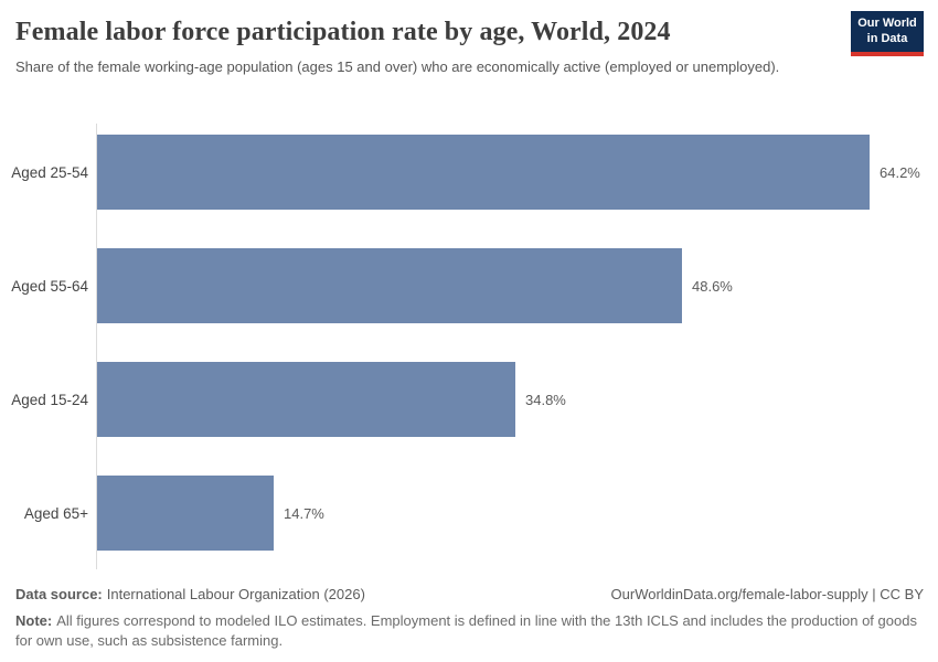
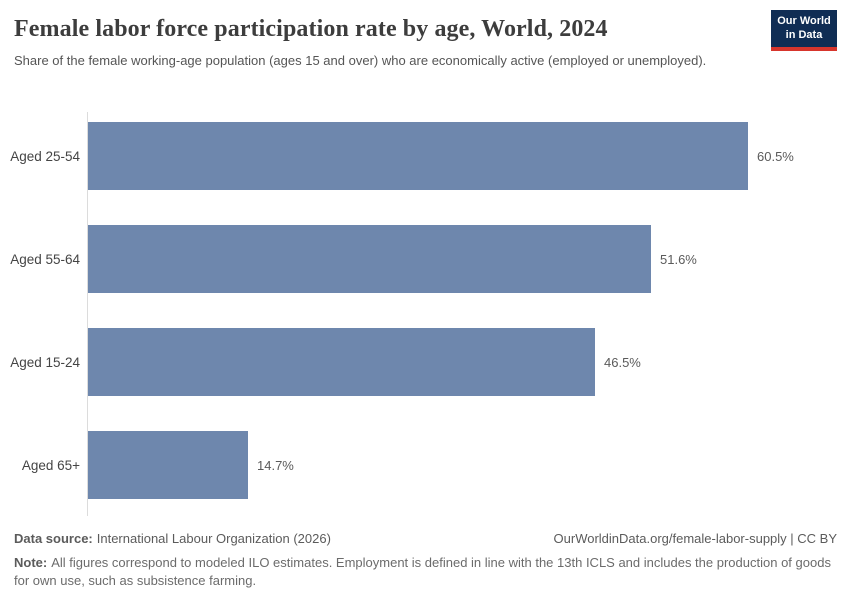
Aged 25-54: 64.2% -> 60.5%
Aged 55-64: 48.6% -> 51.6%
Aged 15-24: 34.8% -> 46.5%
